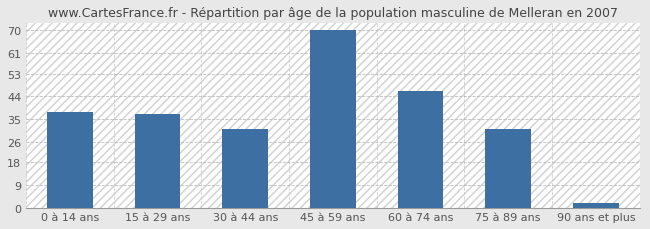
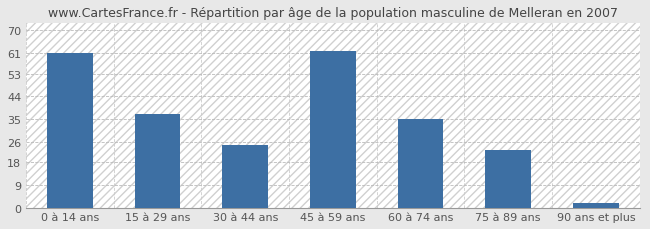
0 à 14 ans: 38 -> 61
30 à 44 ans: 31 -> 25
45 à 59 ans: 70 -> 62
60 à 74 ans: 46 -> 35
75 à 89 ans: 31 -> 23
